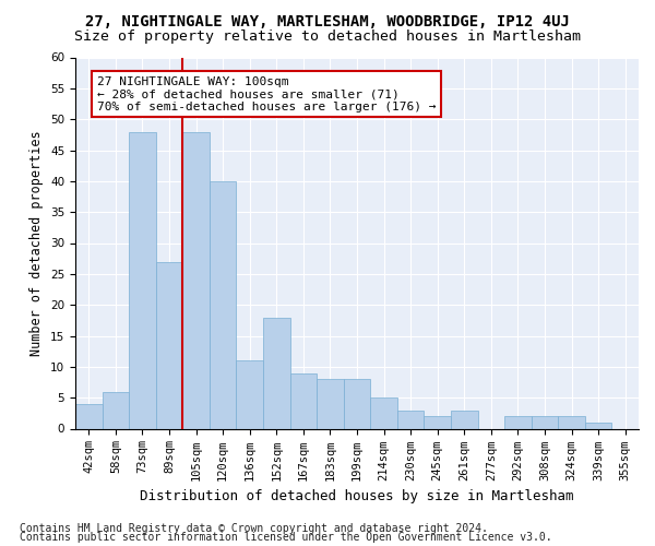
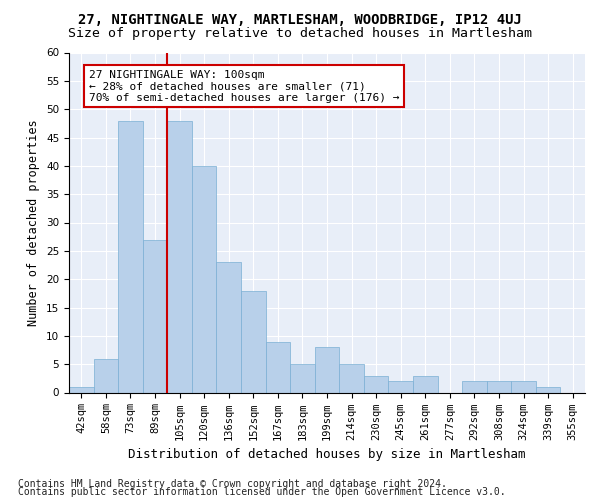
42sqm: 4 -> 1
136sqm: 11 -> 23
183sqm: 8 -> 5
